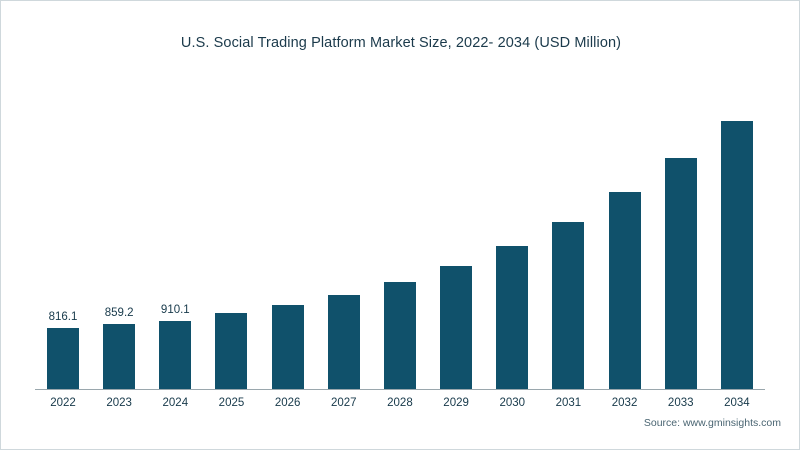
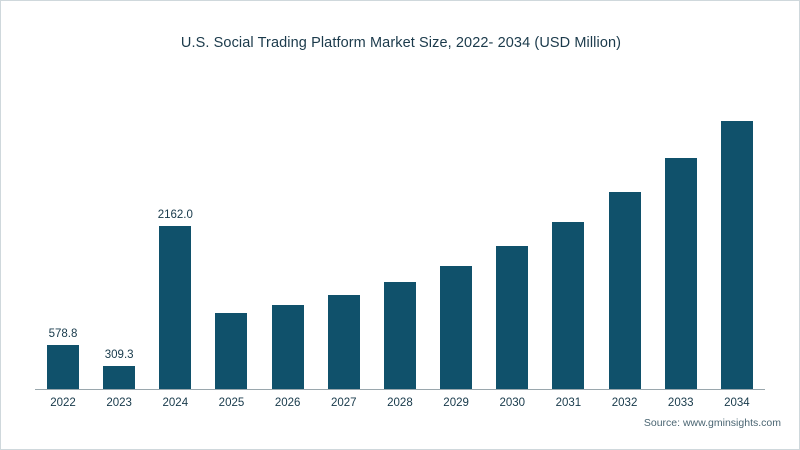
2022: 816.1 -> 578.8
2023: 859.2 -> 309.3
2024: 910.1 -> 2162.0
